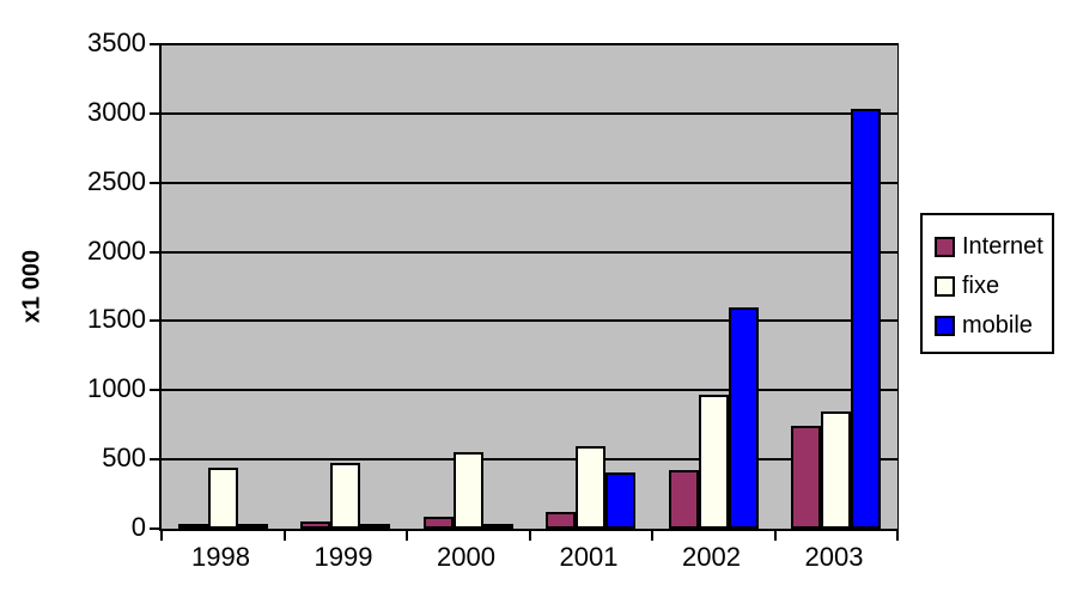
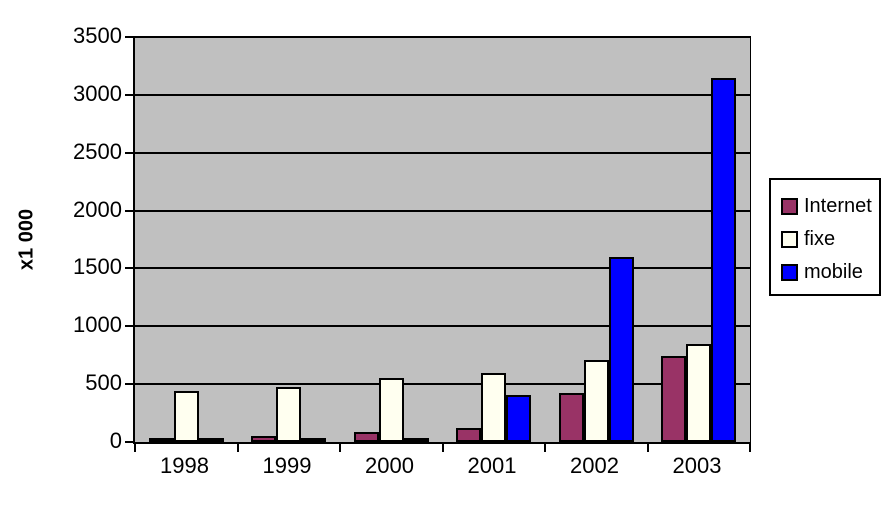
fixe/2002: 970 -> 710
mobile/2003: 3030 -> 3150
